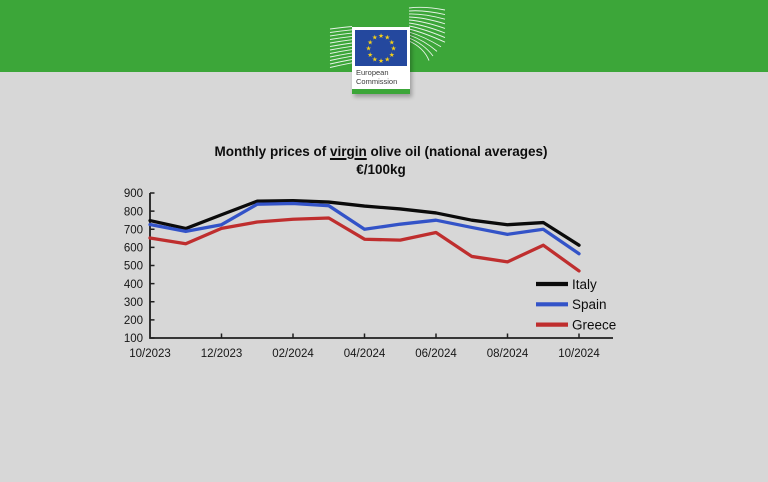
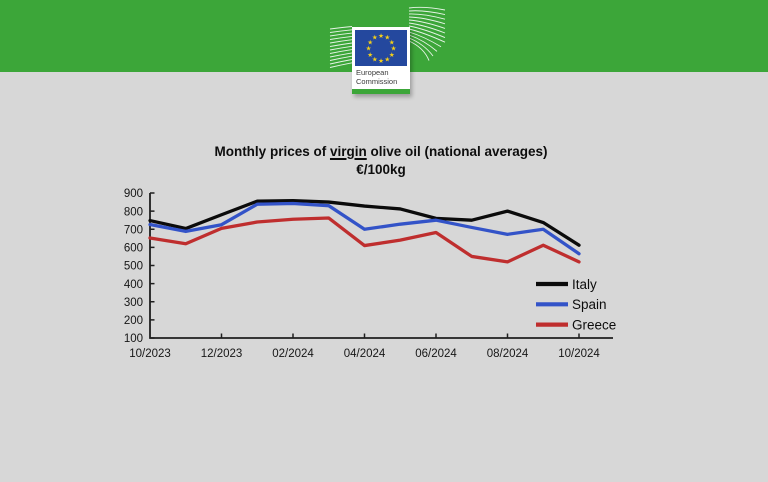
Greece/04/2024: 640 -> 610
Italy/06/2024: 790 -> 760
Italy/08/2024: 720 -> 800
Greece/10/2024: 470 -> 520
